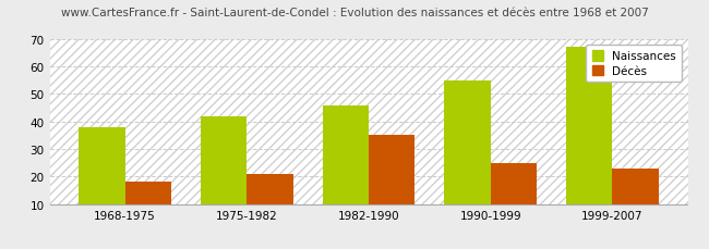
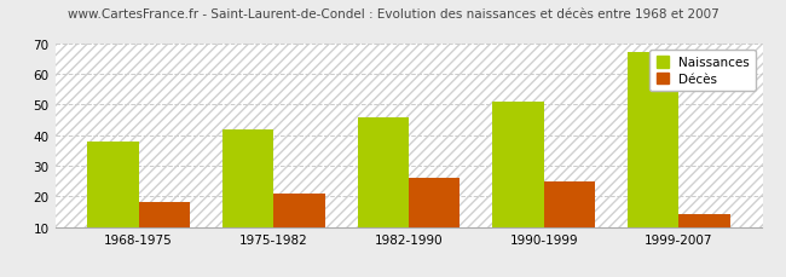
Décès/1982-1990: 35 -> 26
Naissances/1990-1999: 55 -> 51
Décès/1999-2007: 23 -> 14
